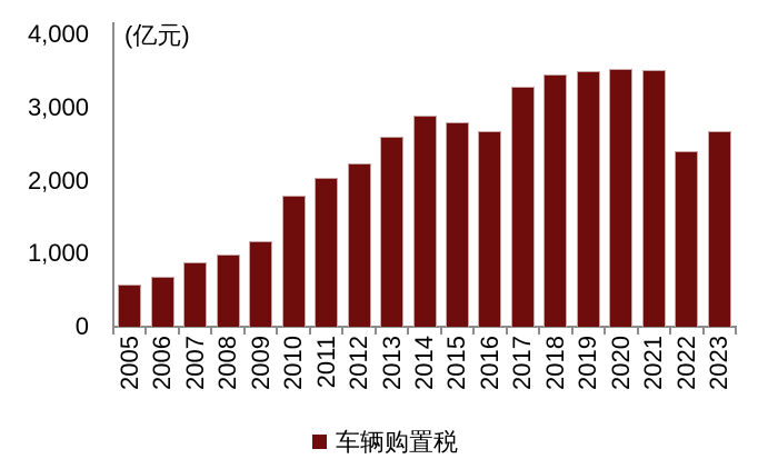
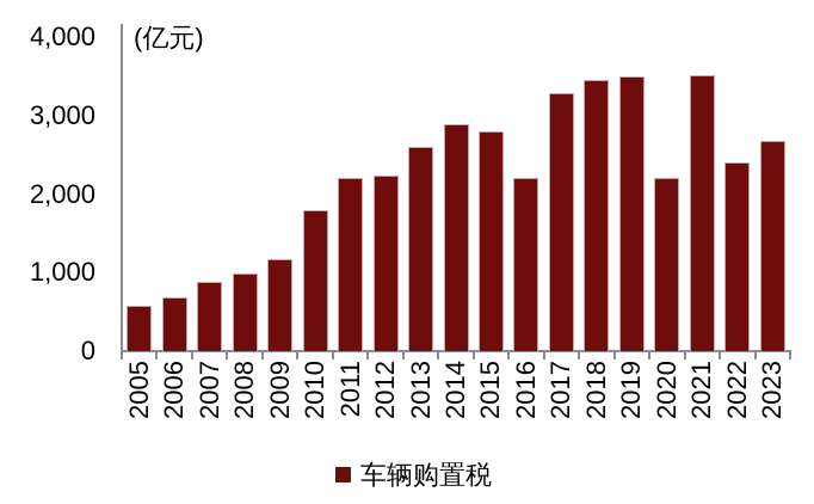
2011: 2000 -> 2200
2016: 2700 -> 2200
2020: 3500 -> 2200
